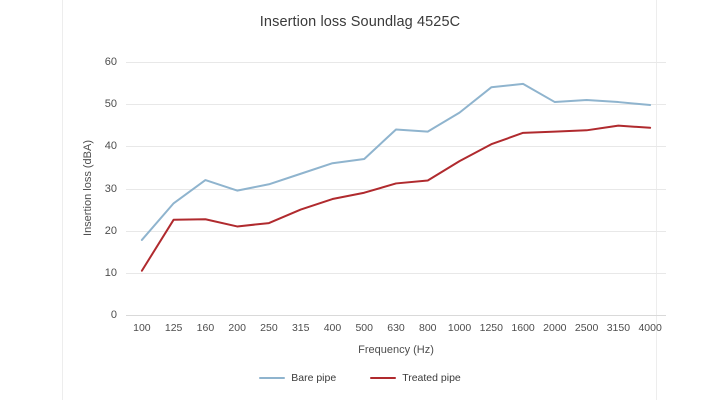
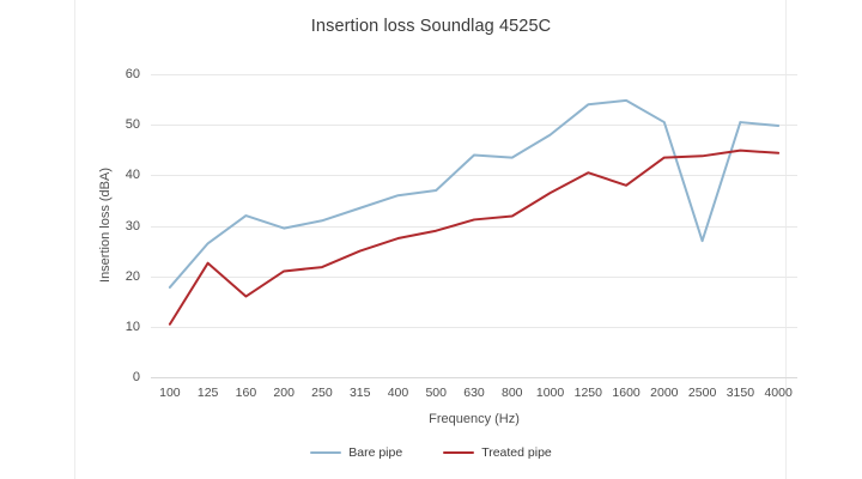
Treated pipe/160: 23 -> 16
Treated pipe/1600: 43 -> 38
Bare pipe/2500: 51 -> 27
